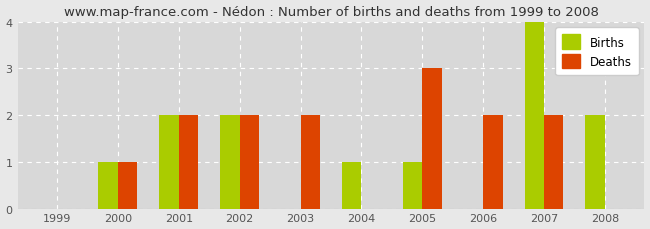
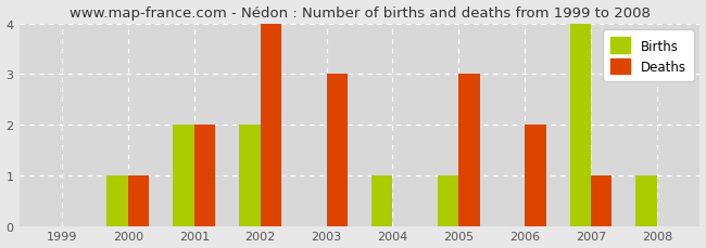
Deaths/2002: 2 -> 4
Deaths/2003: 2 -> 3
Deaths/2007: 2 -> 1
Births/2008: 2 -> 1
